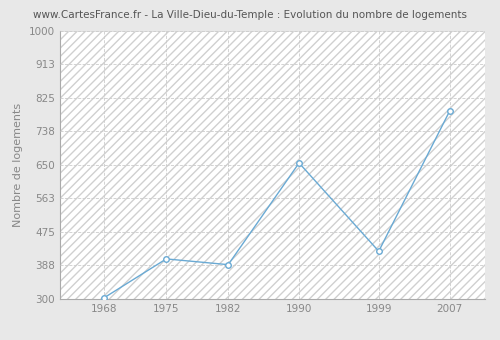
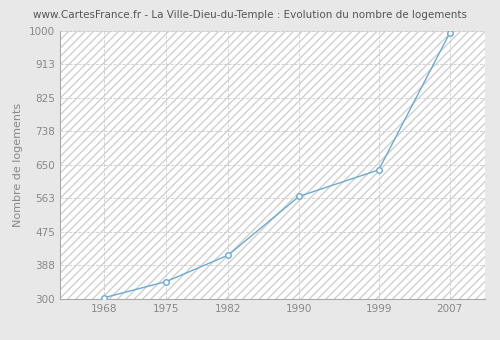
1975: 405 -> 346
1982: 390 -> 415
1990: 655 -> 568
1999: 425 -> 637
2007: 790 -> 993
